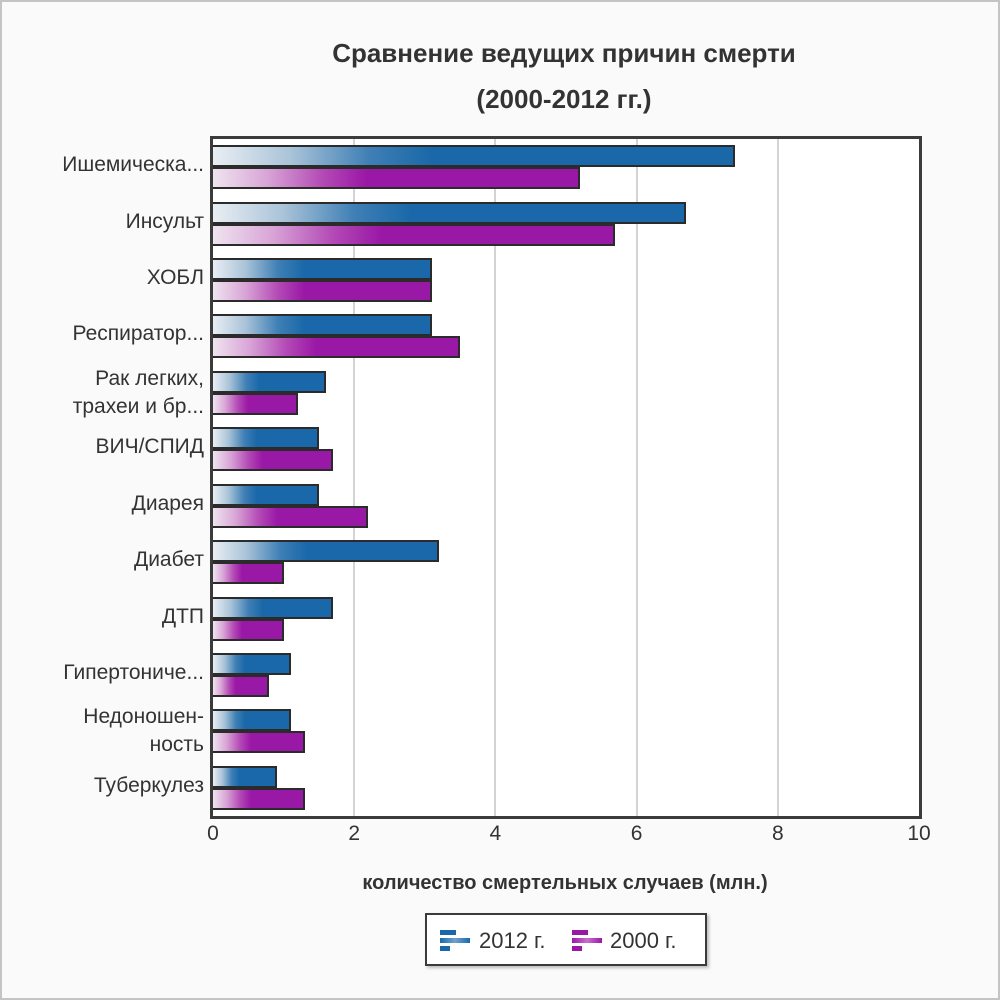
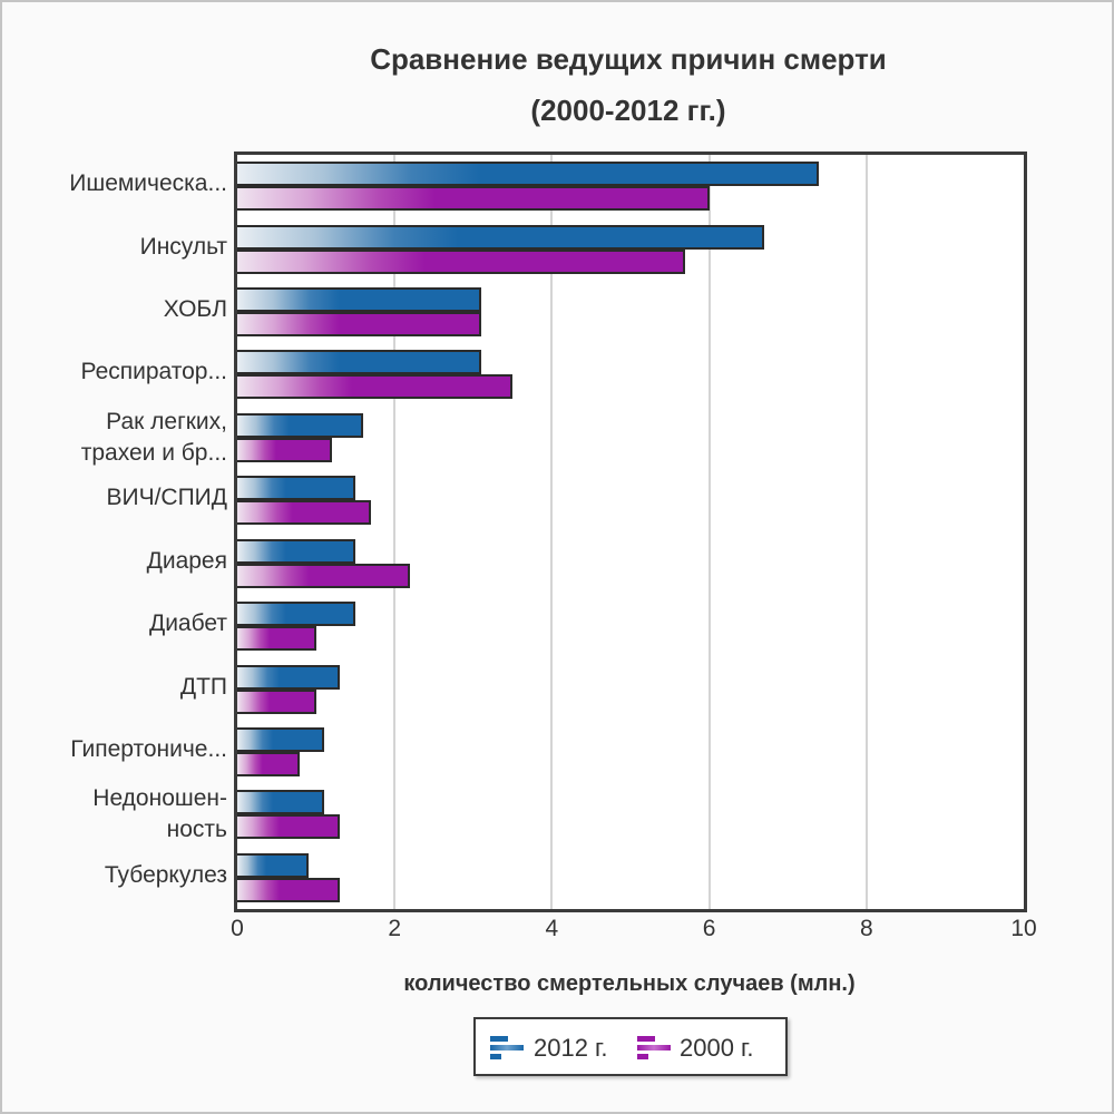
2000 г./Ишемическа...: 5.2 -> 6.0
2012 г./Диабет: 3.2 -> 1.5
2012 г./ДТП: 1.7 -> 1.3
